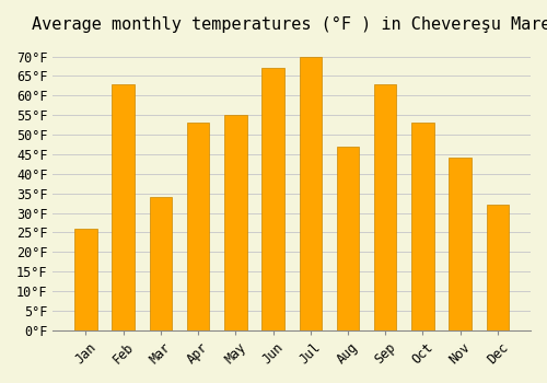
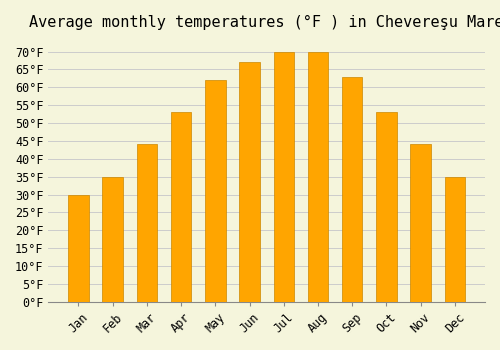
Jan: 26°F -> 30°F
Feb: 63°F -> 35°F
Mar: 34°F -> 44°F
May: 55°F -> 62°F
Aug: 47°F -> 70°F
Dec: 32°F -> 35°F
